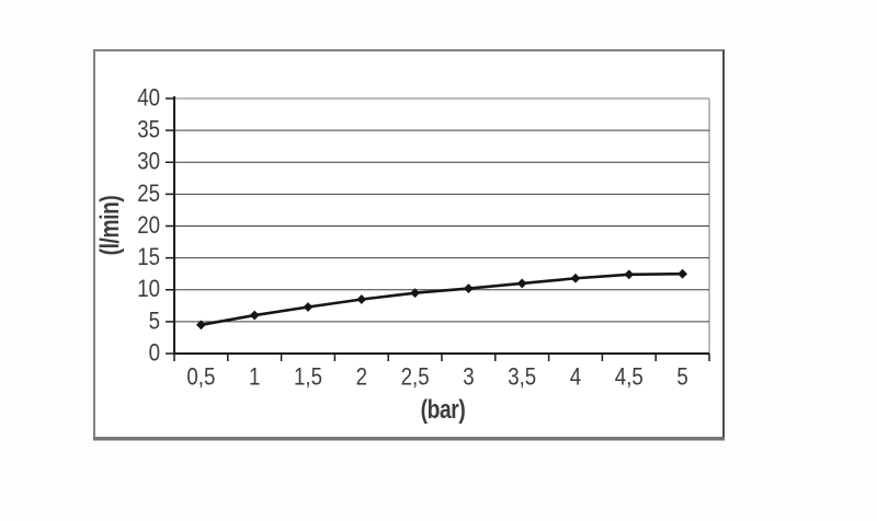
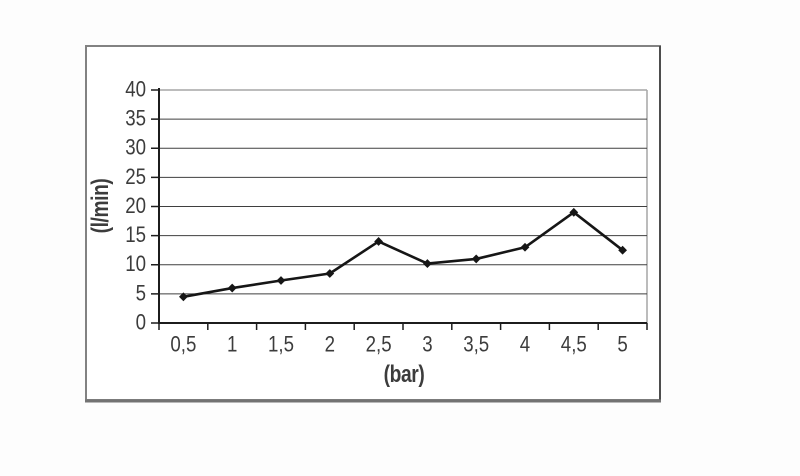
2,5: 10 -> 14
4: 12 -> 13
4,5: 12 -> 19
